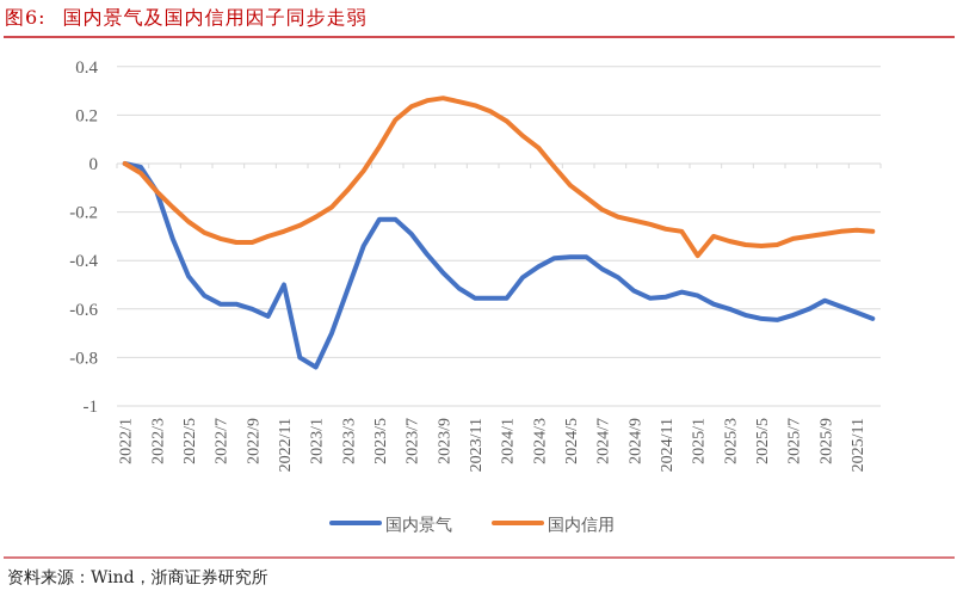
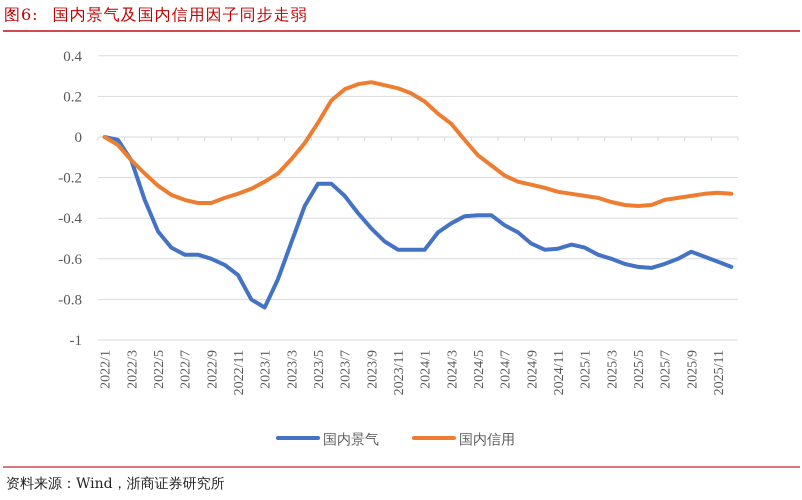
国内景气/2022/11: -0.50 -> -0.68
国内信用/2025/1: -0.38 -> -0.29
